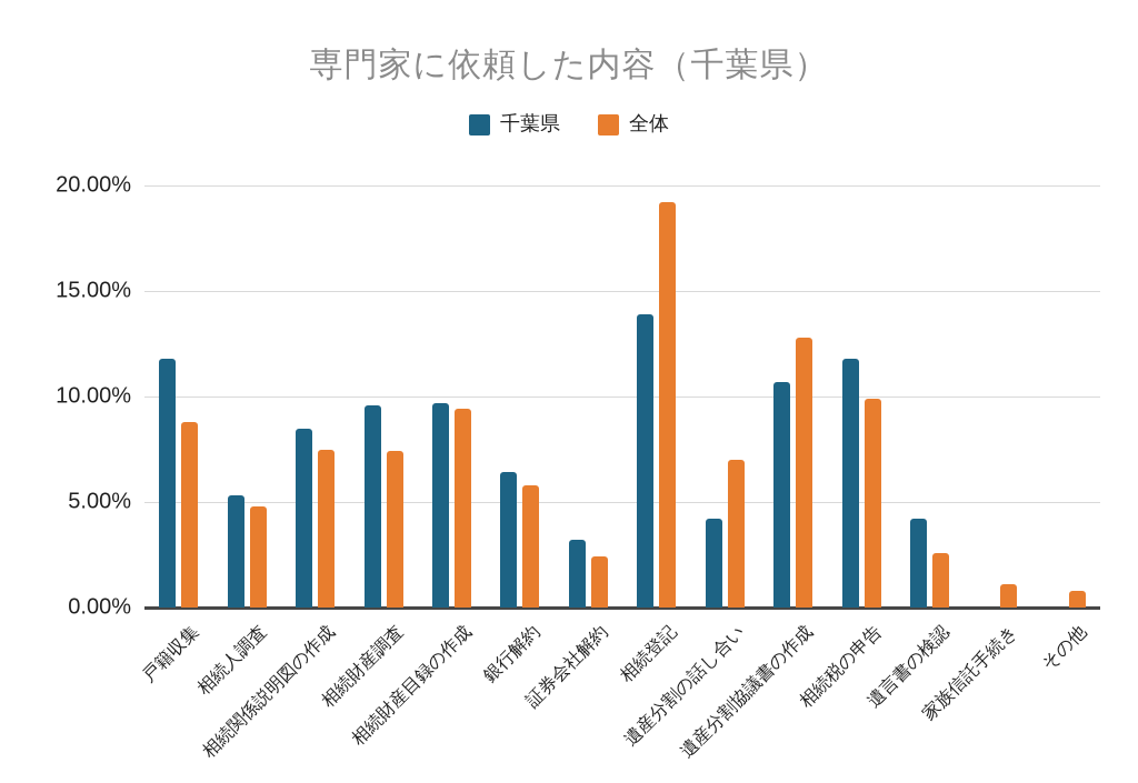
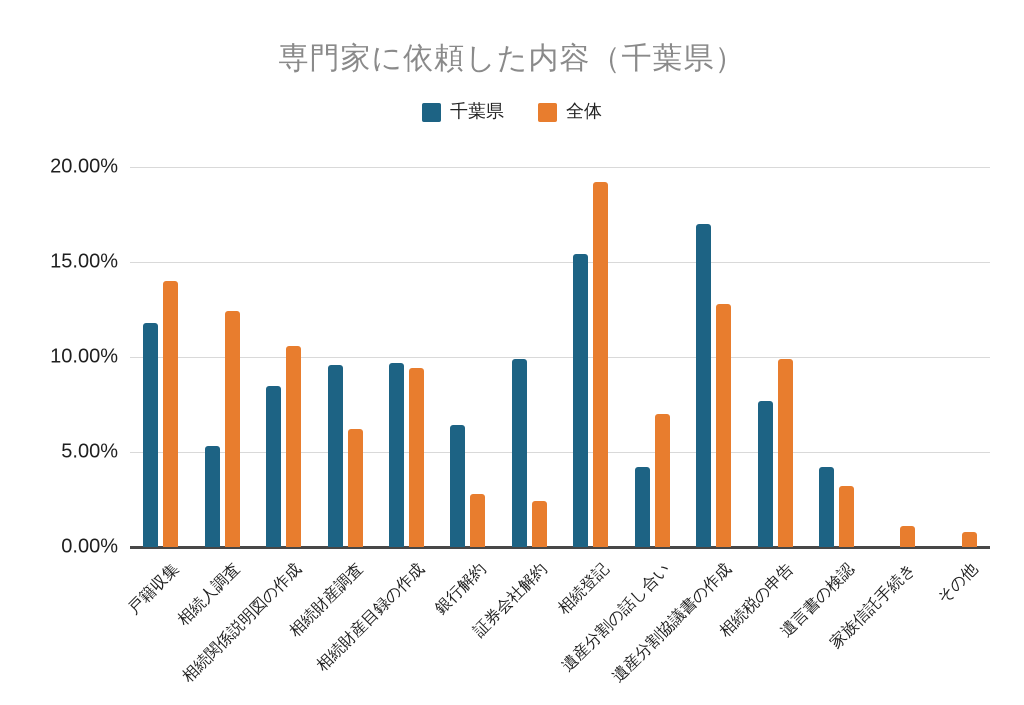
全体/戸籍収集: 8.8% -> 14.0%
全体/相続人調査: 4.8% -> 12.4%
全体/相続関係説明図の作成: 7.5% -> 10.6%
全体/相続財産調査: 7.4% -> 6.2%
全体/銀行解約: 5.8% -> 2.8%
千葉県/証券会社解約: 3.2% -> 9.9%
千葉県/相続登記: 13.9% -> 15.4%
千葉県/遺産分割協議書の作成: 10.7% -> 17.0%
千葉県/相続税の申告: 11.8% -> 7.7%
全体/遺言書の検認: 2.6% -> 3.2%
